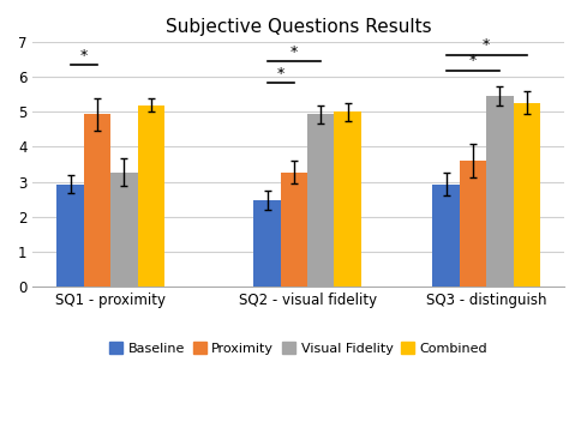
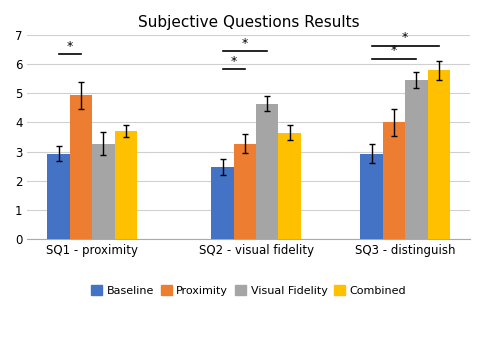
Combined/SQ1 - proximity: 5.20 -> 3.70
Visual Fidelity/SQ2 - visual fidelity: 4.93 -> 4.65
Combined/SQ2 - visual fidelity: 5.00 -> 3.65
Proximity/SQ3 - distinguish: 3.60 -> 4.00
Combined/SQ3 - distinguish: 5.27 -> 5.80
